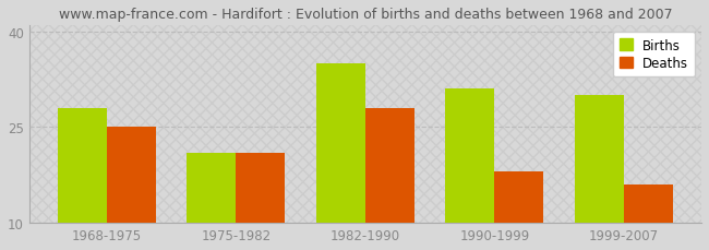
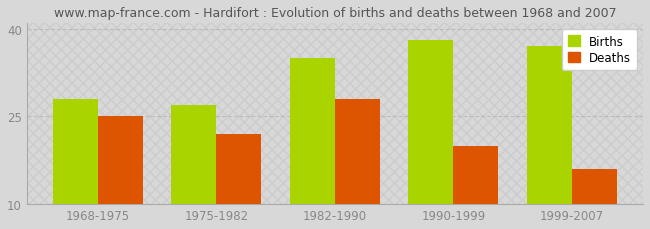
Births/1975-1982: 21 -> 27
Deaths/1975-1982: 21 -> 22
Births/1990-1999: 31 -> 38
Deaths/1990-1999: 18 -> 20
Births/1999-2007: 30 -> 37
